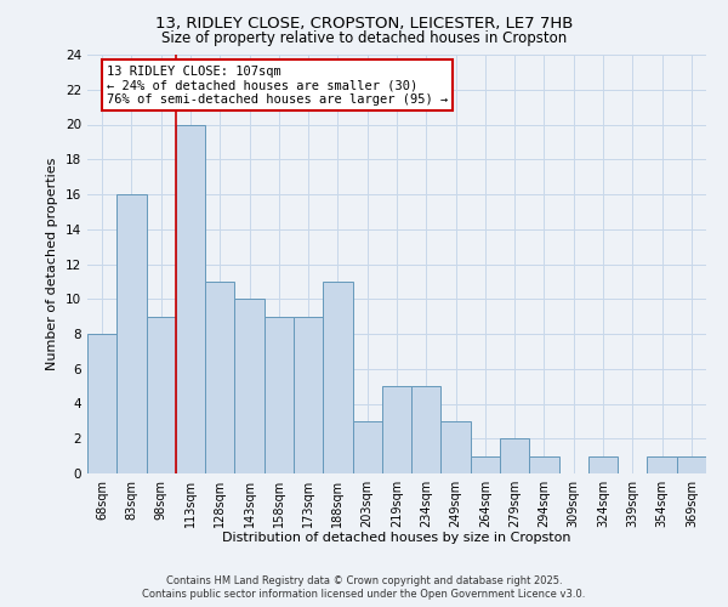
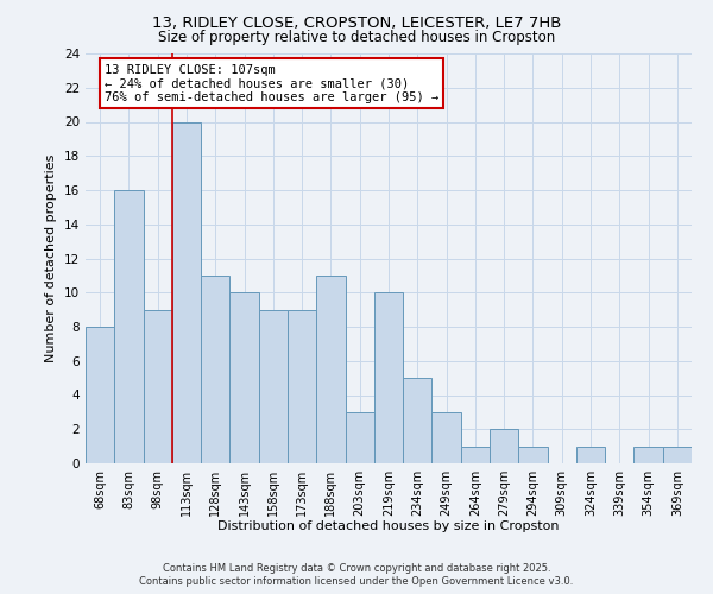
219sqm: 5 -> 10
